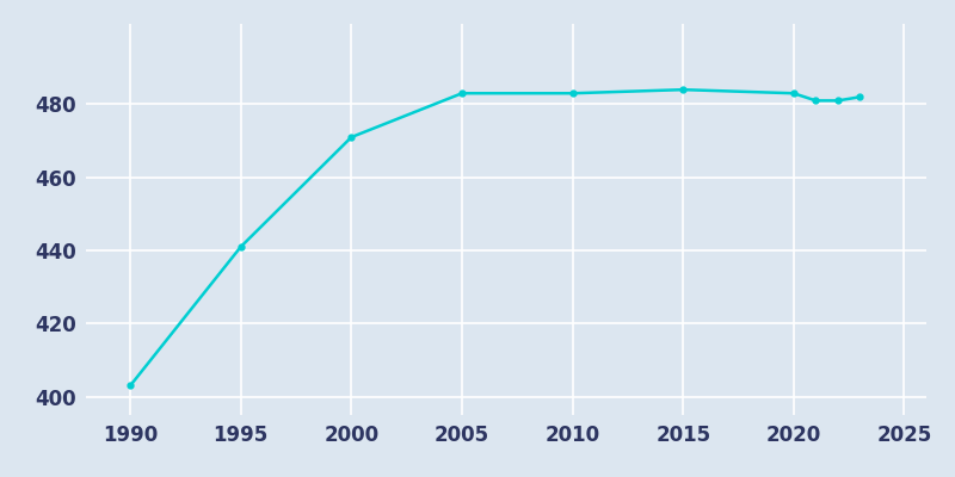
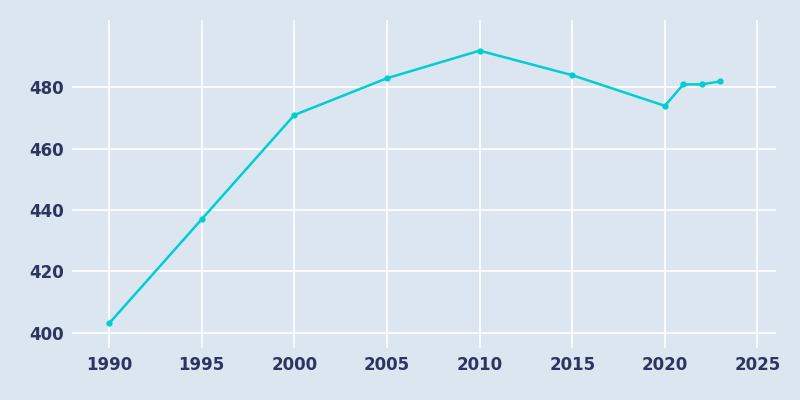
1995: 441 -> 437
2010: 483 -> 492
2020: 483 -> 474
